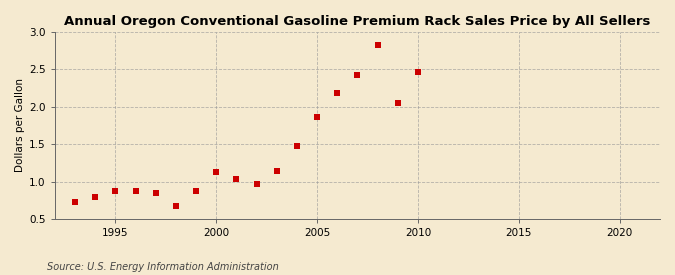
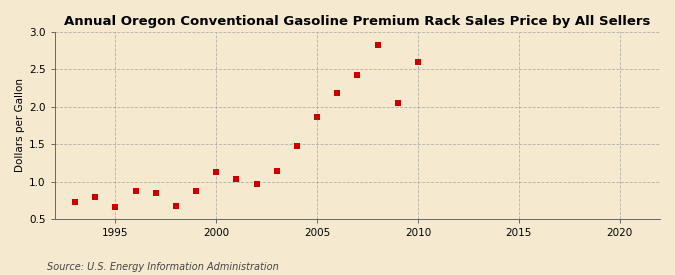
1995: 0.87 -> 0.66
2010: 2.47 -> 2.60
